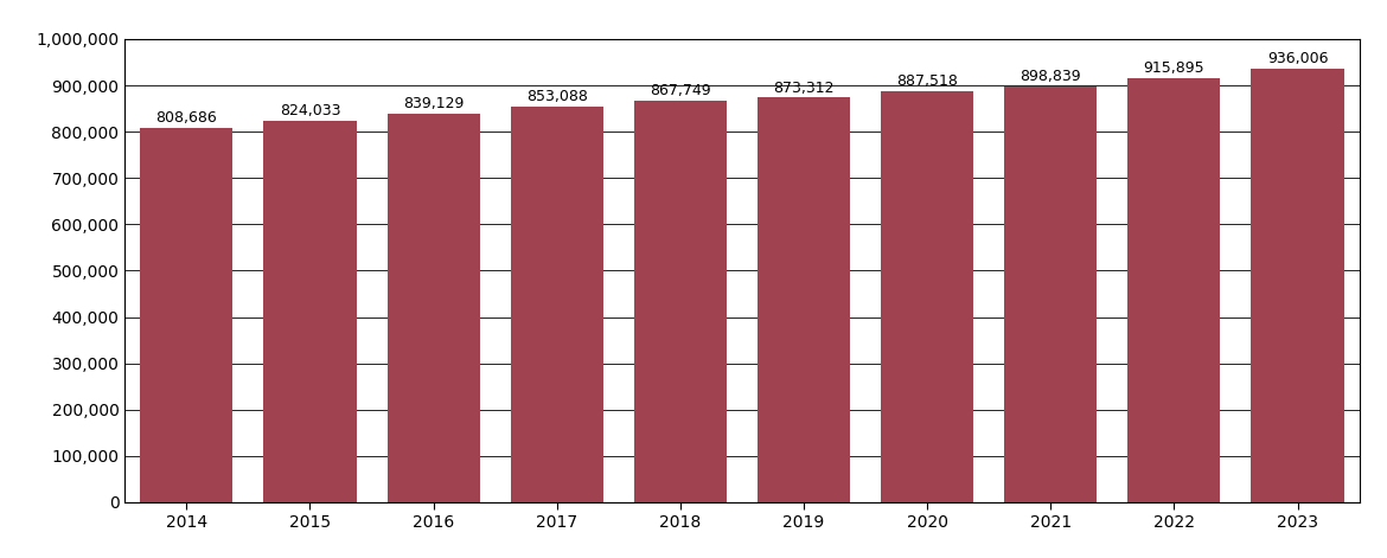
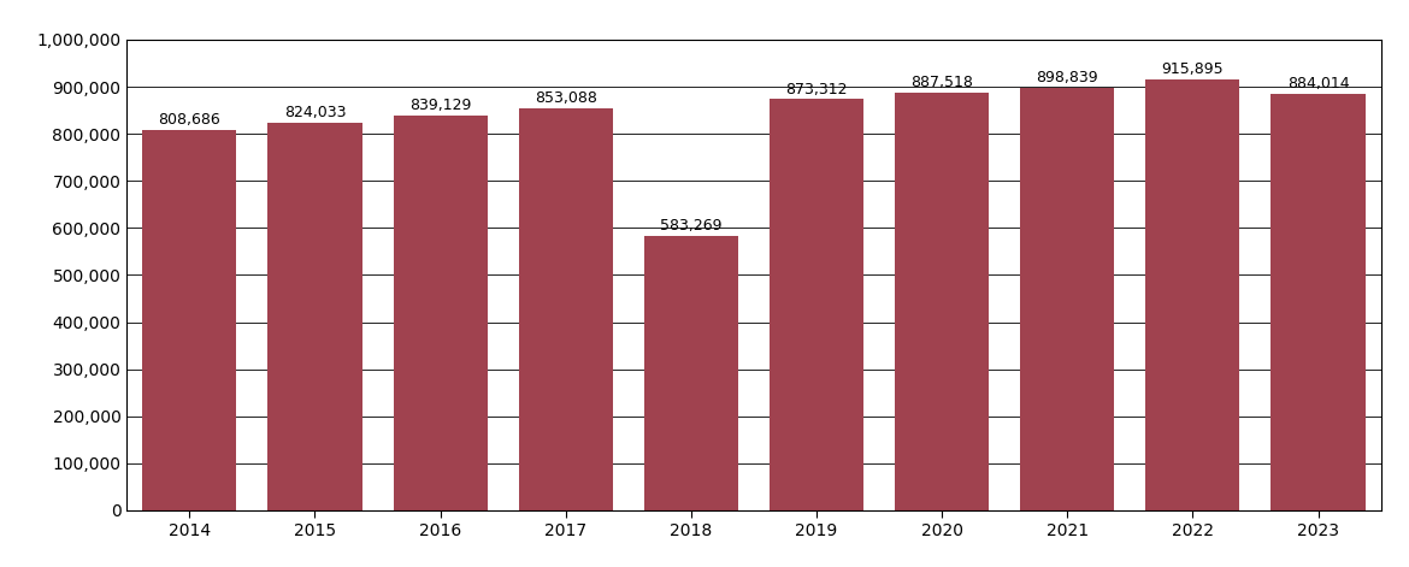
2018: 867,749 -> 583,269
2023: 936,006 -> 884,014
